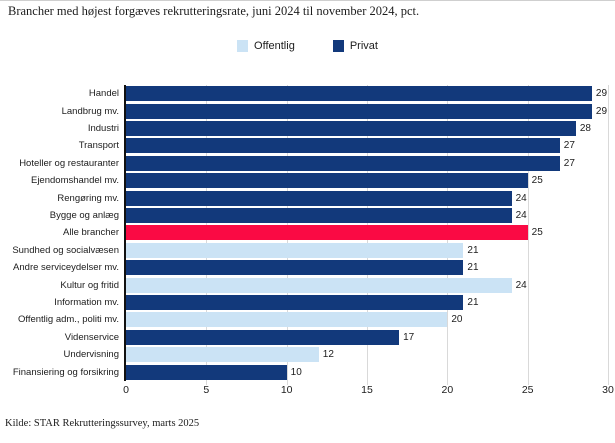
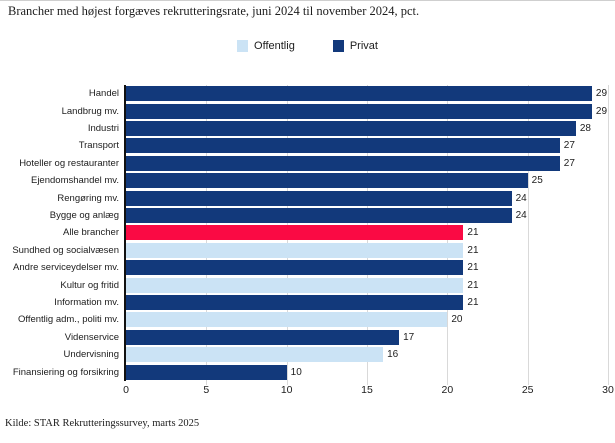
Alle brancher: 25 -> 21
Kultur og fritid: 24 -> 21
Undervisning: 12 -> 16
